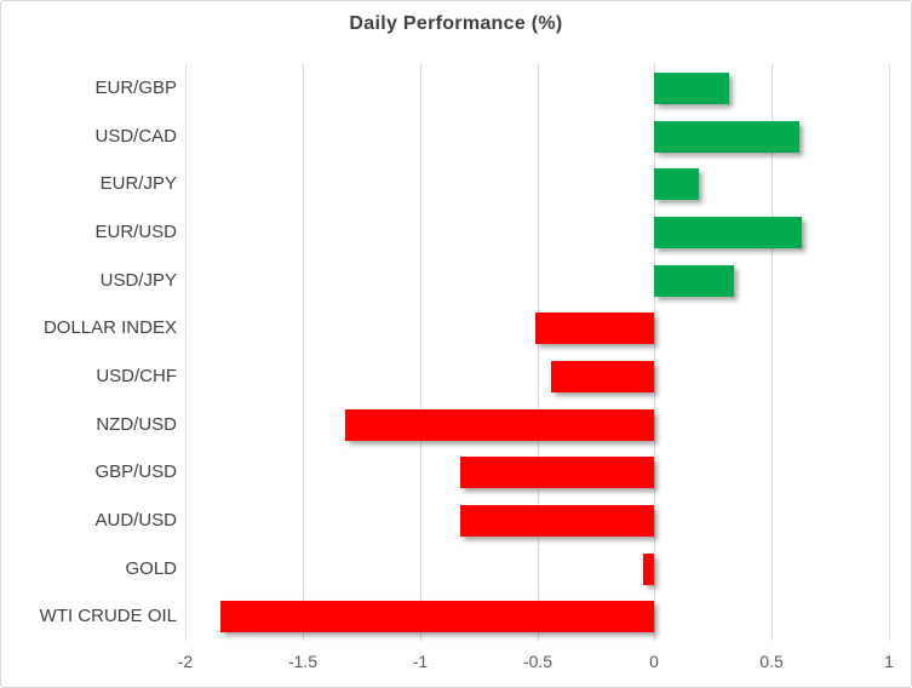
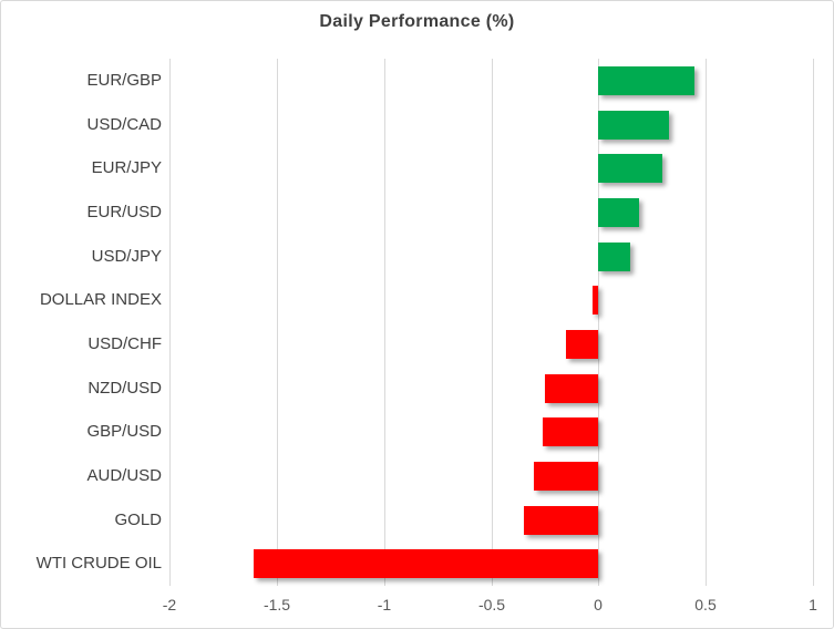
EUR/GBP: 0.32 -> 0.45
USD/CAD: 0.62 -> 0.33
EUR/JPY: 0.19 -> 0.30
EUR/USD: 0.63 -> 0.19
USD/JPY: 0.34 -> 0.15
DOLLAR INDEX: -0.51 -> -0.03
USD/CHF: -0.44 -> -0.15
NZD/USD: -1.32 -> -0.25
GBP/USD: -0.83 -> -0.26
AUD/USD: -0.83 -> -0.30
GOLD: -0.05 -> -0.35
WTI CRUDE OIL: -1.85 -> -1.61
